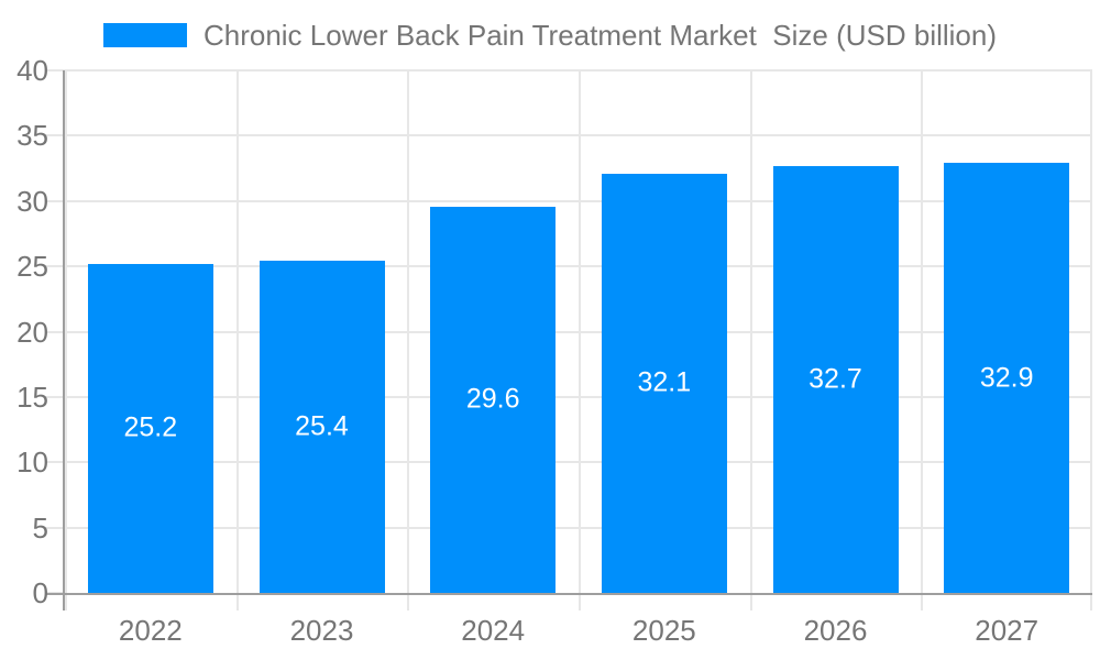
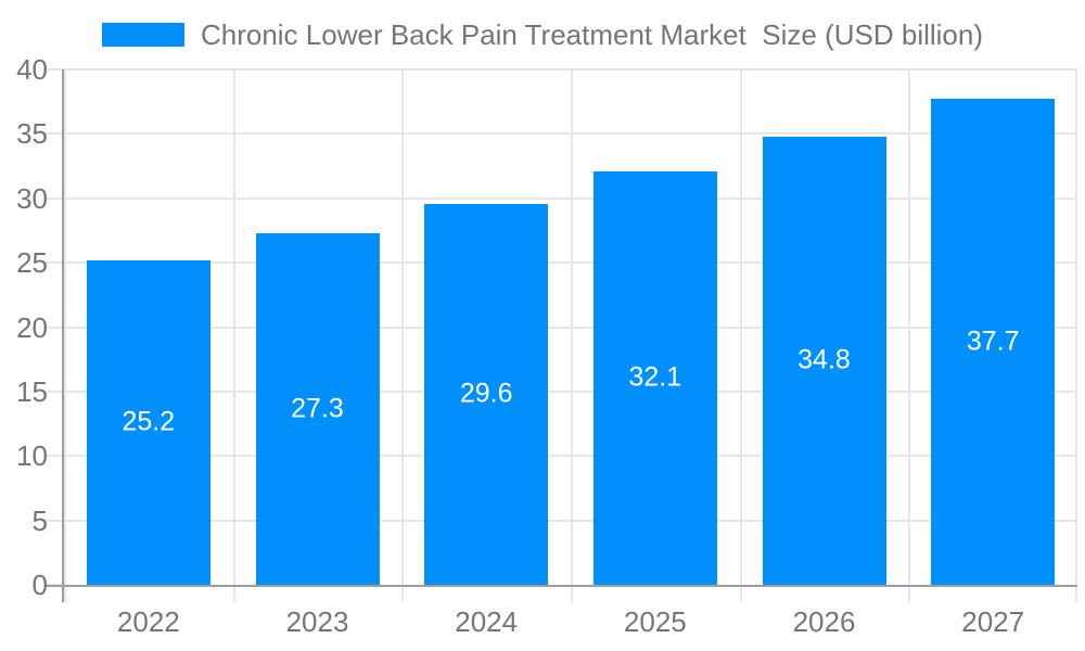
2023: 25.4 -> 27.3
2026: 32.7 -> 34.8
2027: 32.9 -> 37.7
